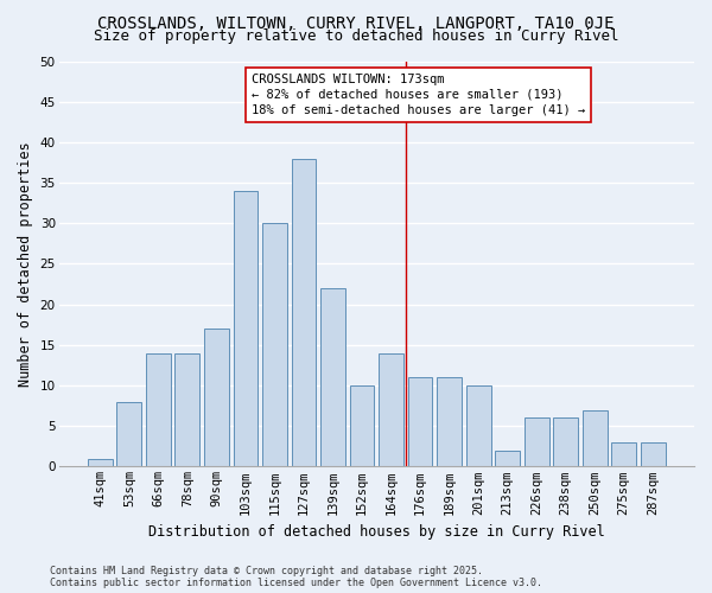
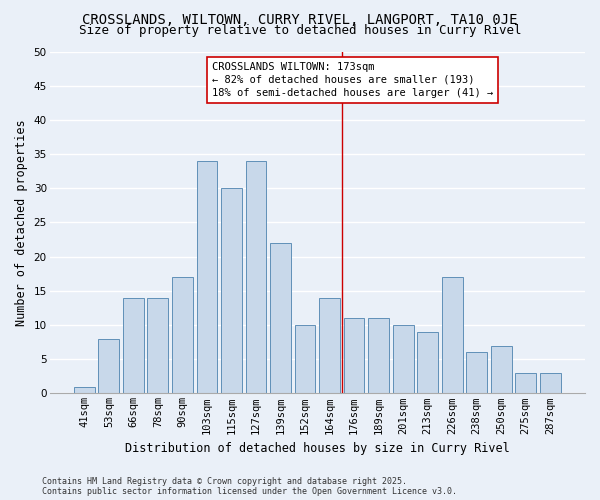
127sqm: 38 -> 34
213sqm: 2 -> 9
226sqm: 6 -> 17
